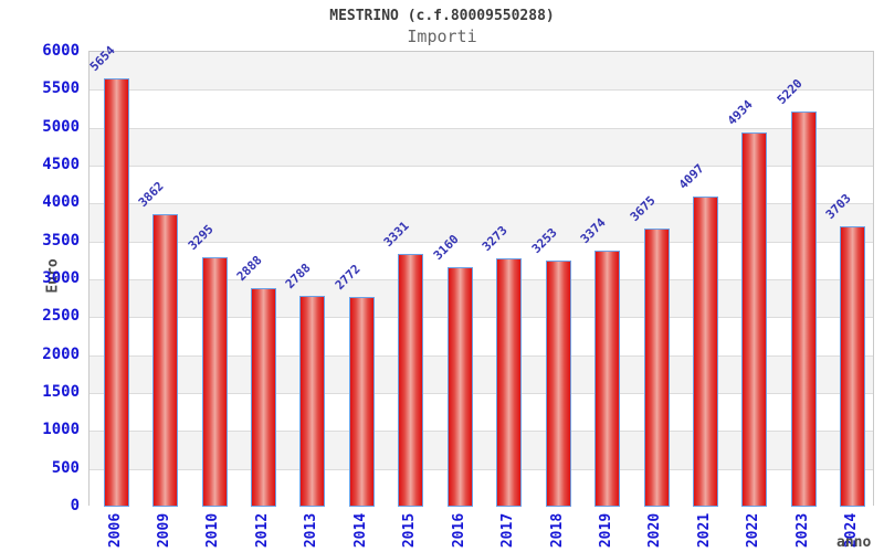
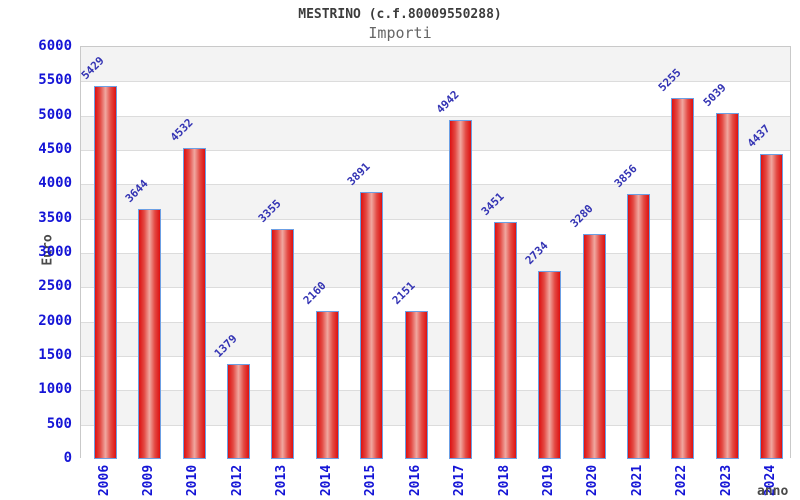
2006: 5654 -> 5429
2009: 3862 -> 3644
2010: 3295 -> 4532
2012: 2888 -> 1379
2013: 2788 -> 3355
2014: 2772 -> 2160
2015: 3331 -> 3891
2016: 3160 -> 2151
2017: 3273 -> 4942
2018: 3253 -> 3451
2019: 3374 -> 2734
2020: 3675 -> 3280
2021: 4097 -> 3856
2022: 4934 -> 5255
2023: 5220 -> 5039
2024: 3703 -> 4437
